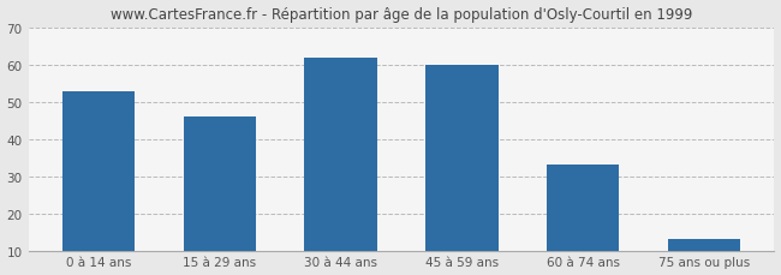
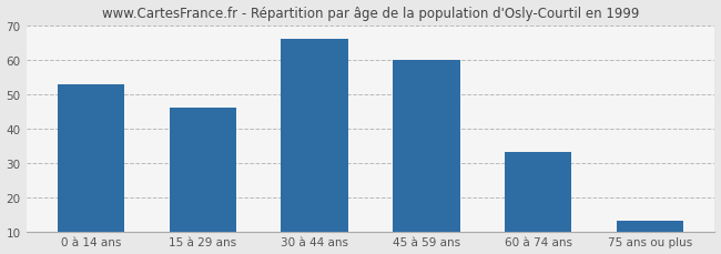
30 à 44 ans: 62 -> 66
